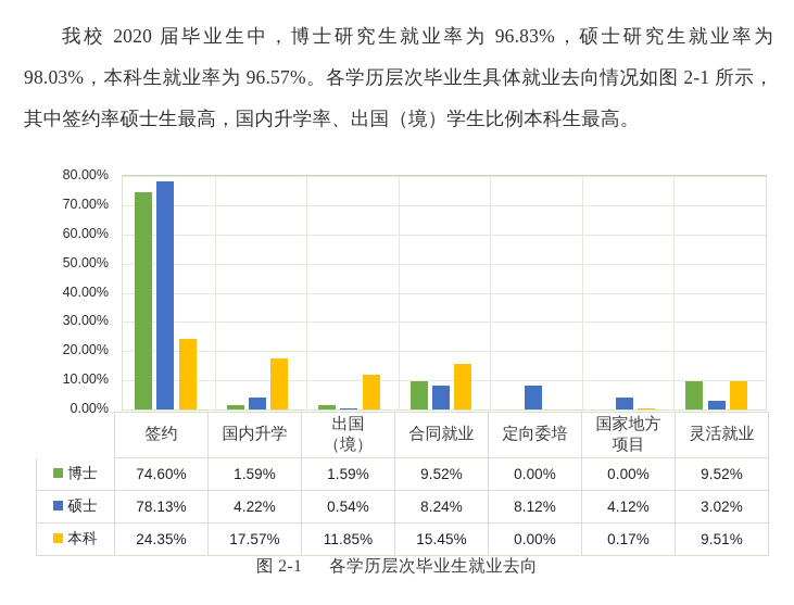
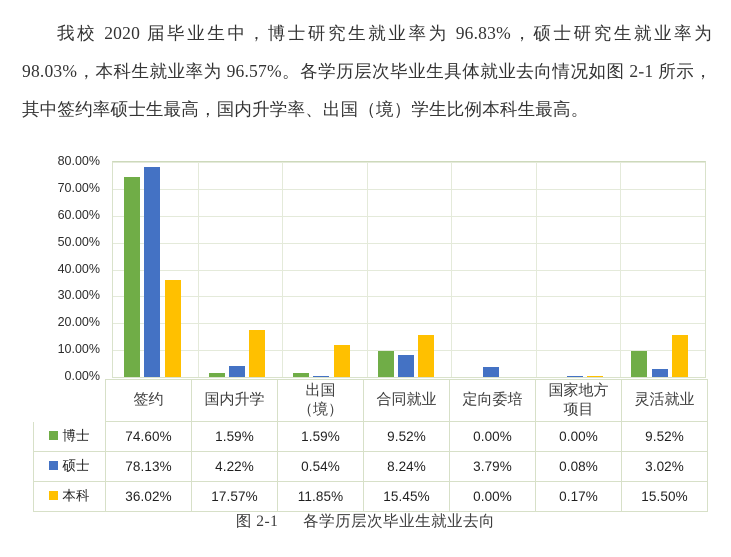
本科/签约: 24.35% -> 36.02%
硕士/定向委培: 8.12% -> 3.79%
硕士/国家地方项目: 4.12% -> 0.08%
本科/灵活就业: 9.51% -> 15.50%
